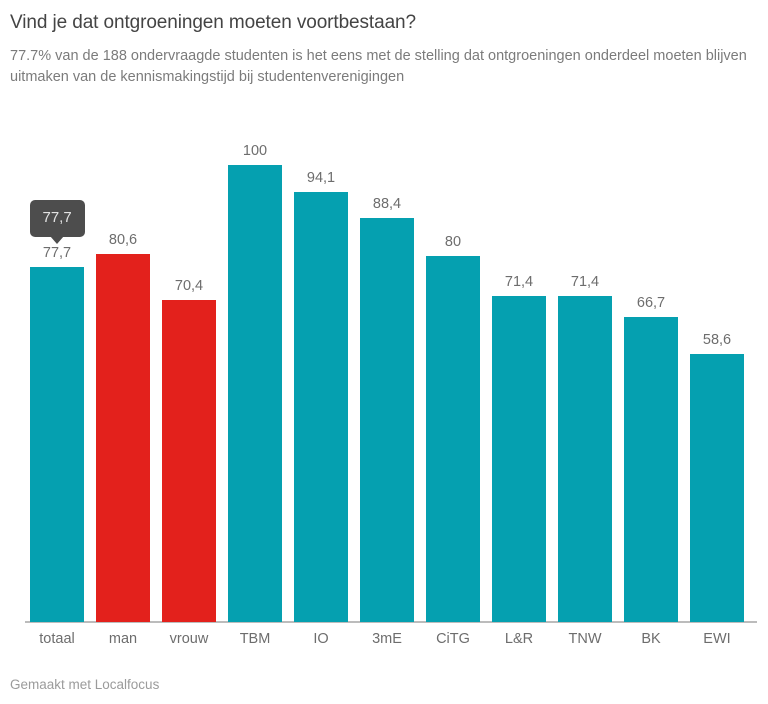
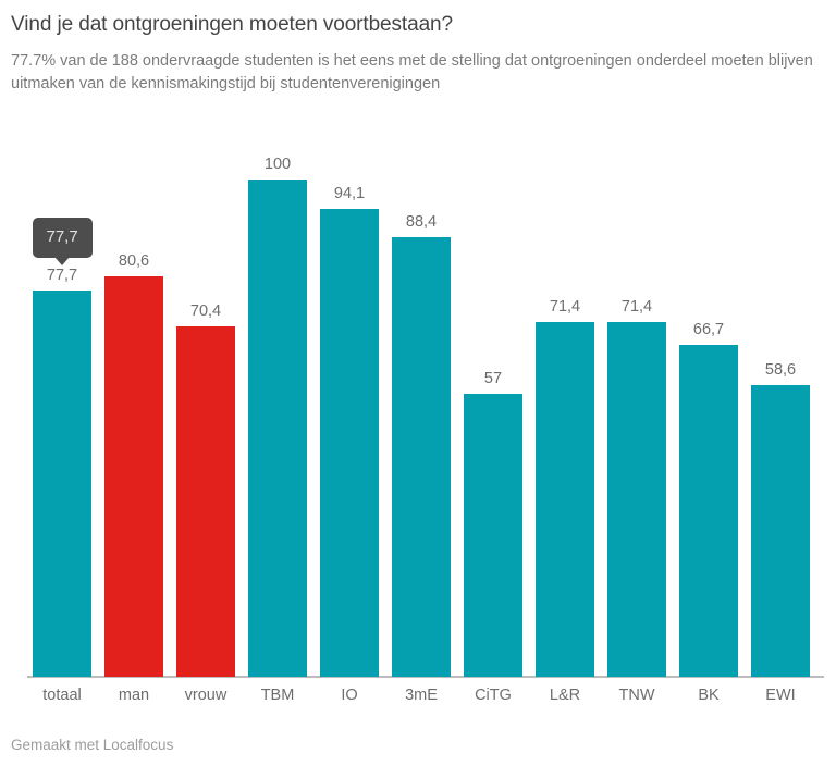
CiTG: 80 -> 57
